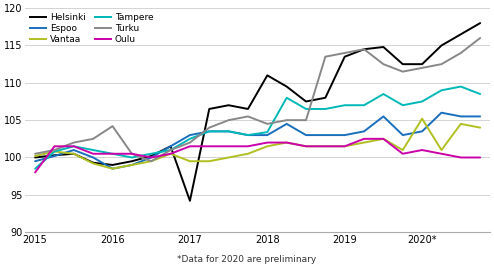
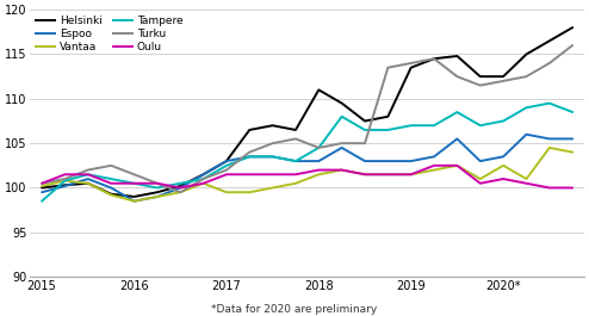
Oulu/2015: 98.0 -> 100.5
Turku/2016: 104.2 -> 101.5
Helsinki/2017: 94.2 -> 103.0
Tampere/2018: 103.4 -> 104.5
Vantaa/2020*: 105.2 -> 102.5
